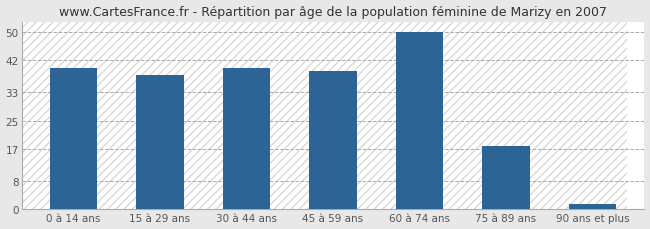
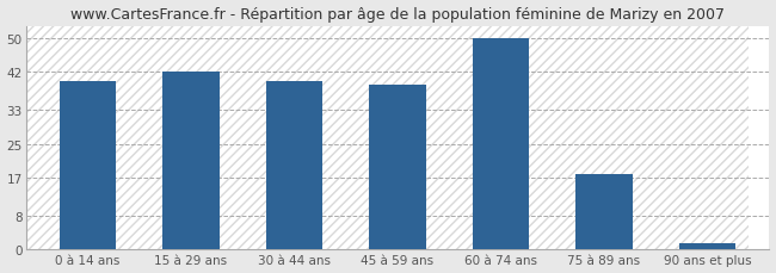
15 à 29 ans: 38.0 -> 42.0
